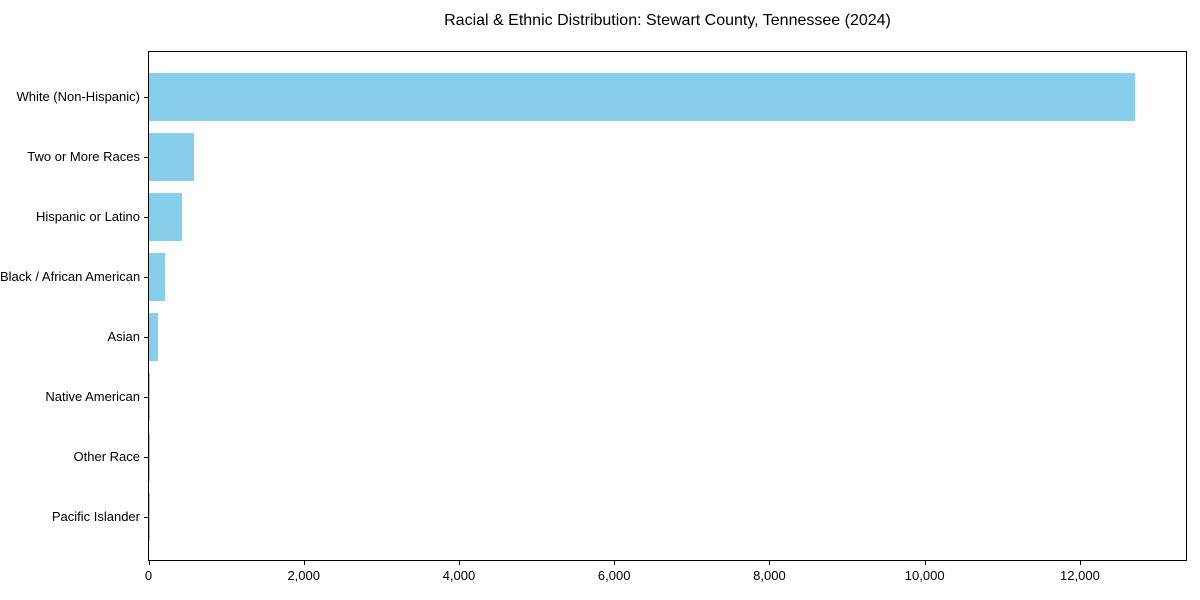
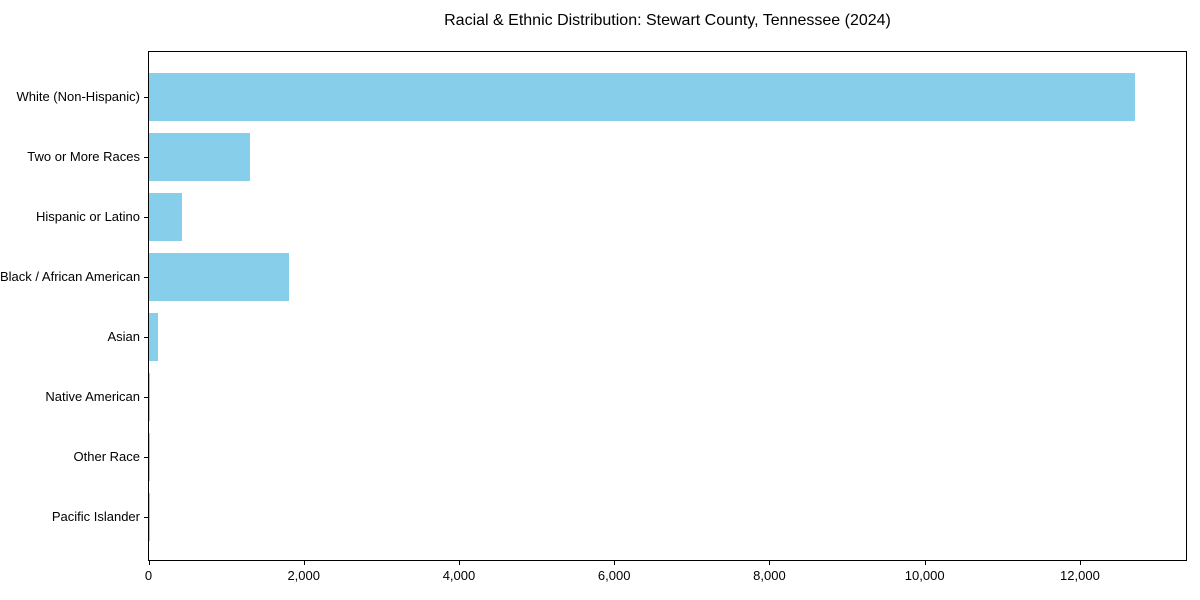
Two or More Races: 600 -> 1300
Black / African American: 200 -> 1800
